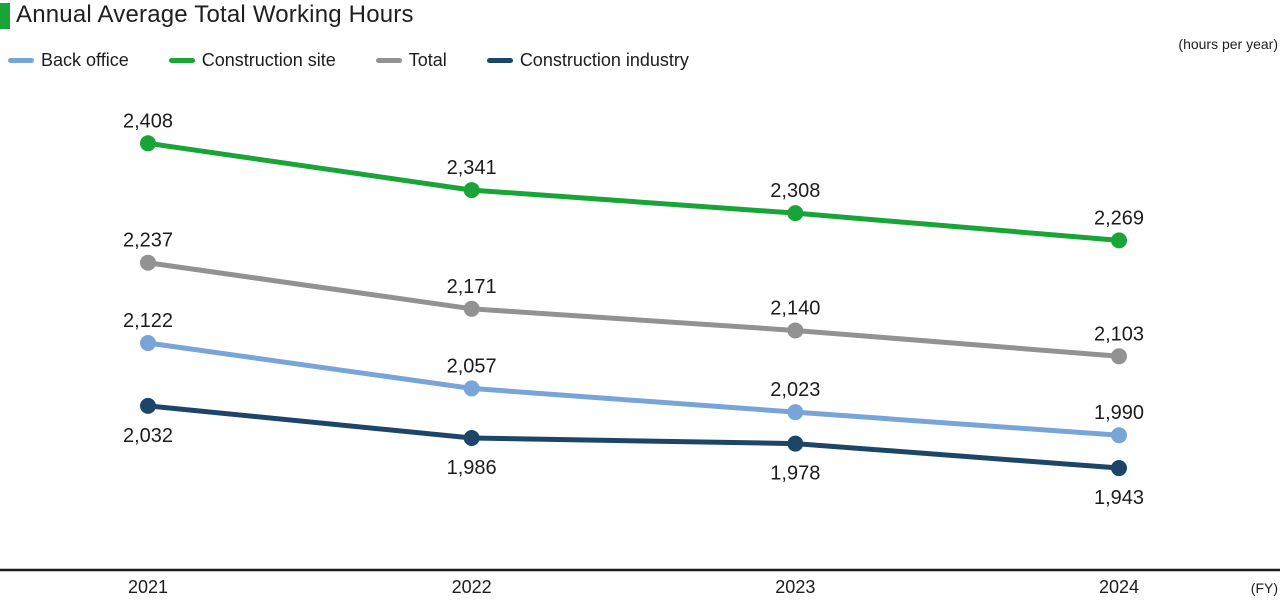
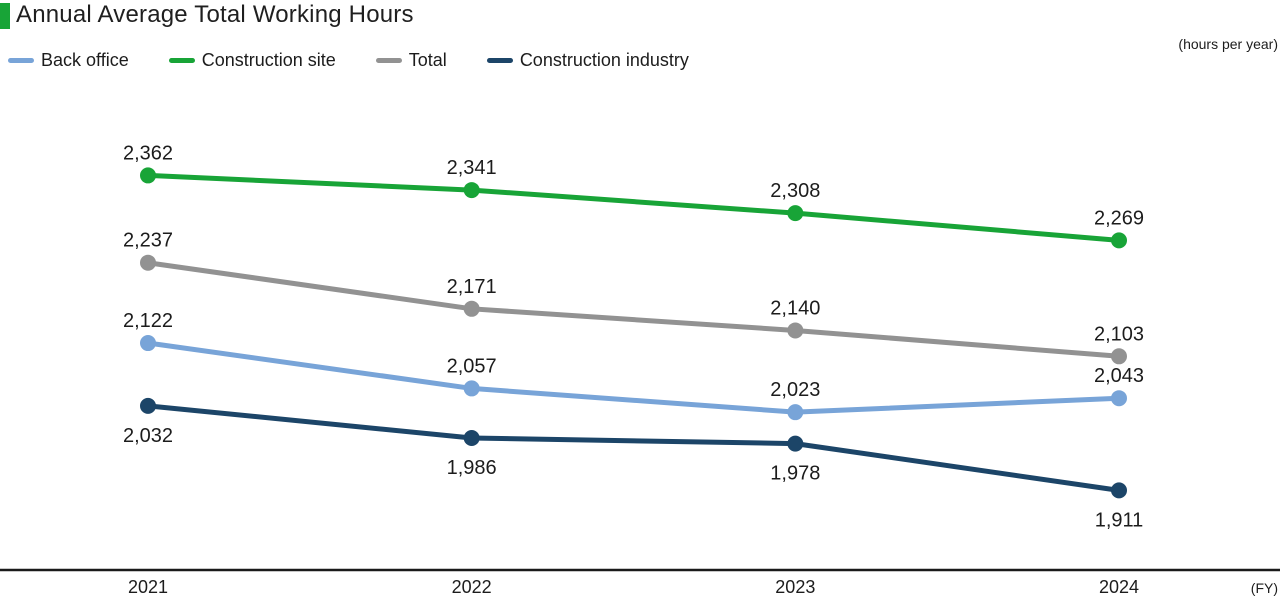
Construction site/2021: 2,408 -> 2,362
Back office/2024: 1,990 -> 2,043
Construction industry/2024: 1,943 -> 1,911
